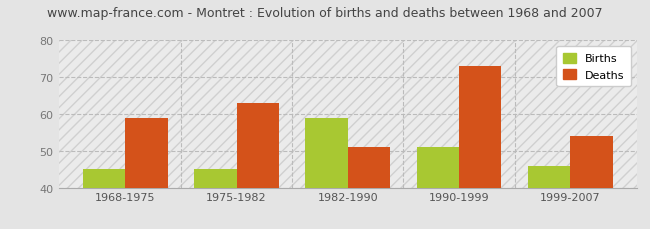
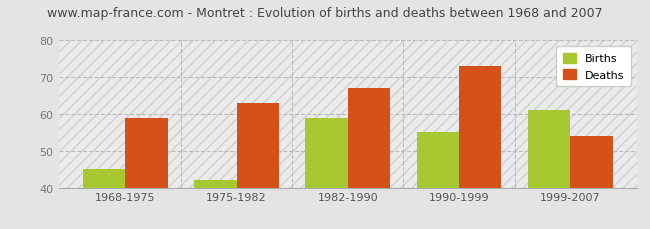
Births/1975-1982: 45 -> 42
Deaths/1982-1990: 51 -> 67
Births/1990-1999: 51 -> 55
Births/1999-2007: 46 -> 61
